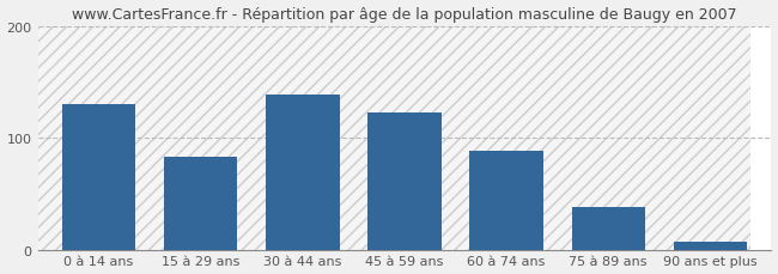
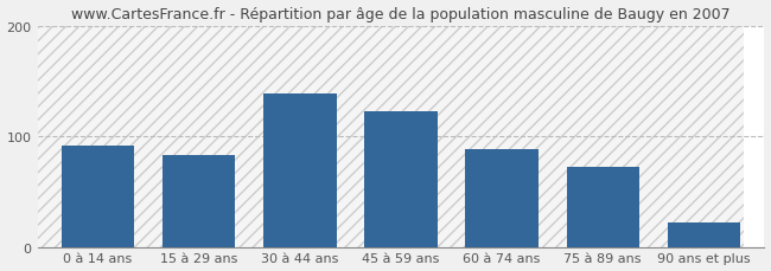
0 à 14 ans: 130 -> 92
75 à 89 ans: 38 -> 72
90 ans et plus: 7 -> 22
